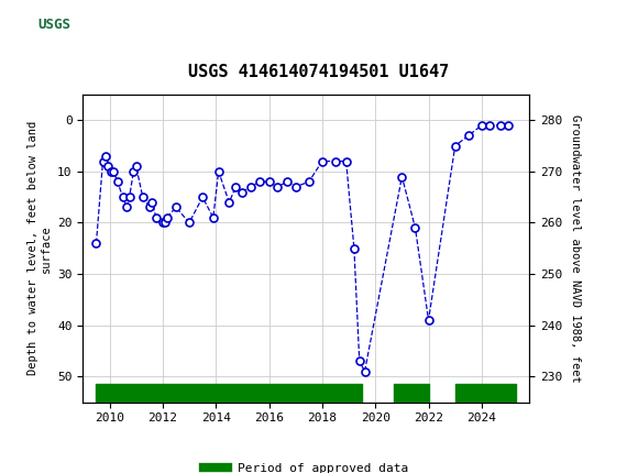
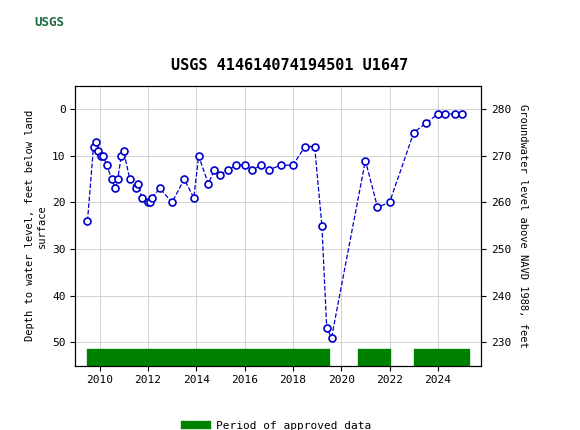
2018: 8 -> 12
2022: 39 -> 20
